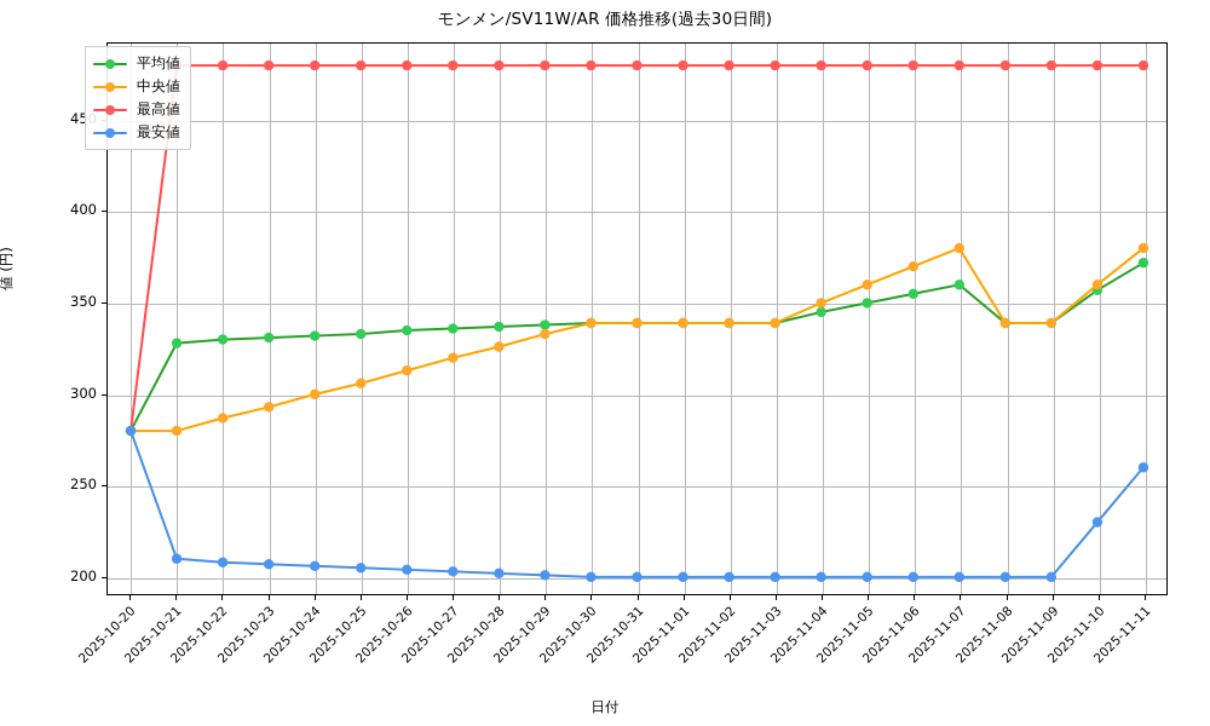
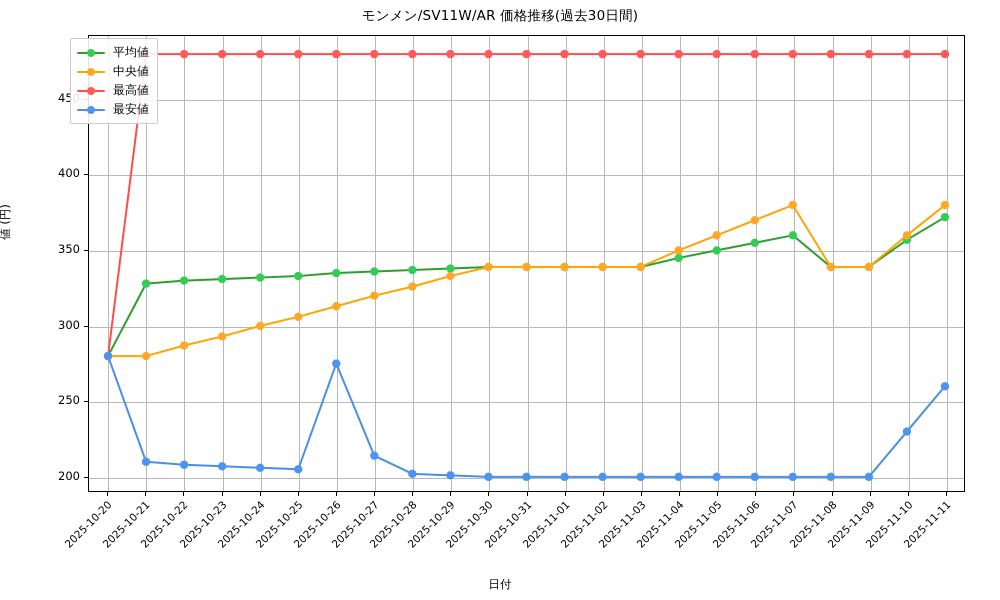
最安値/2025-10-26: 204 -> 275
最安値/2025-10-27: 203 -> 214
